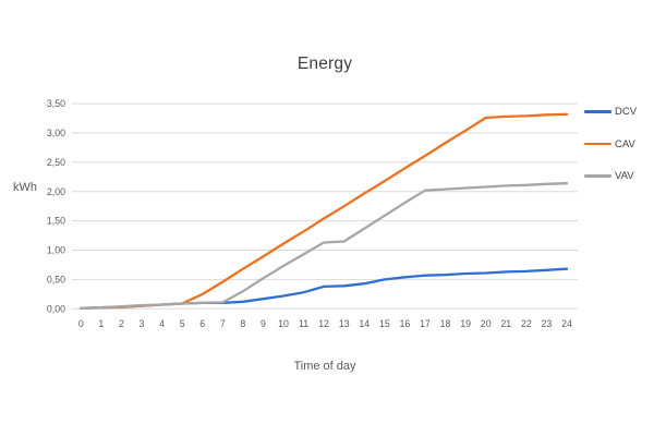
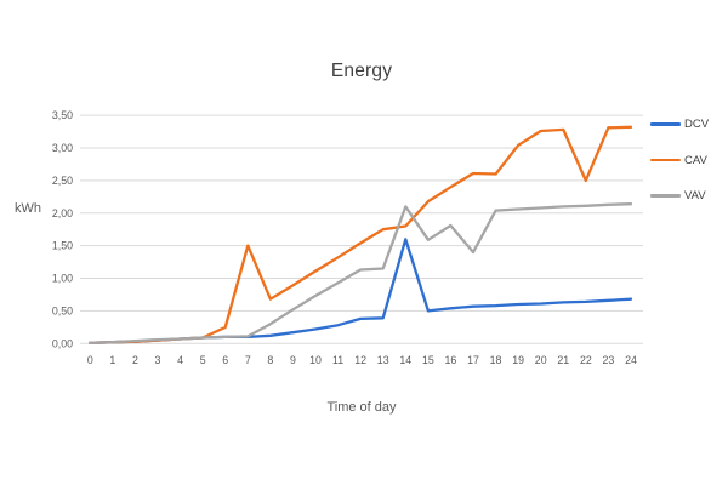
CAV/7: 0,5 -> 1,5
DCV/14: 0,4 -> 1,6
CAV/14: 2,0 -> 1,8
VAV/14: 1,4 -> 2,1
VAV/17: 2,0 -> 1,4
CAV/18: 2,8 -> 2,6
CAV/22: 3,3 -> 2,5
